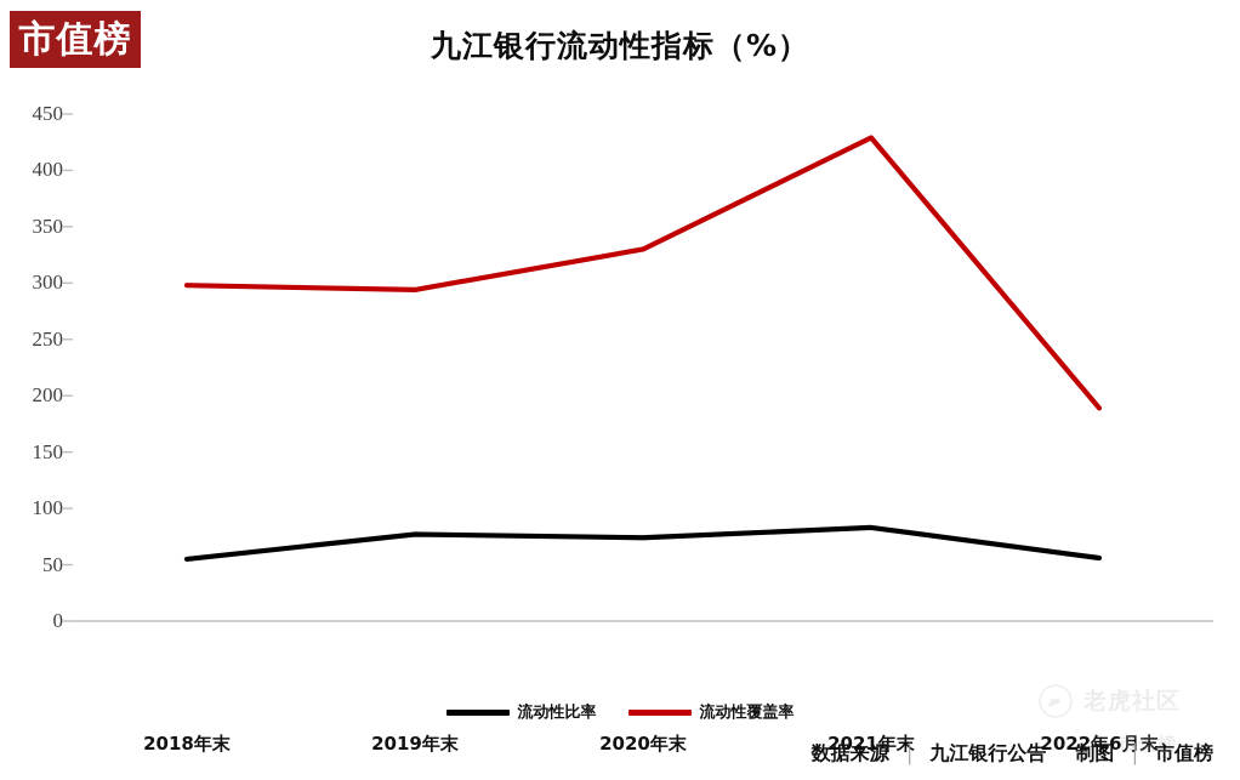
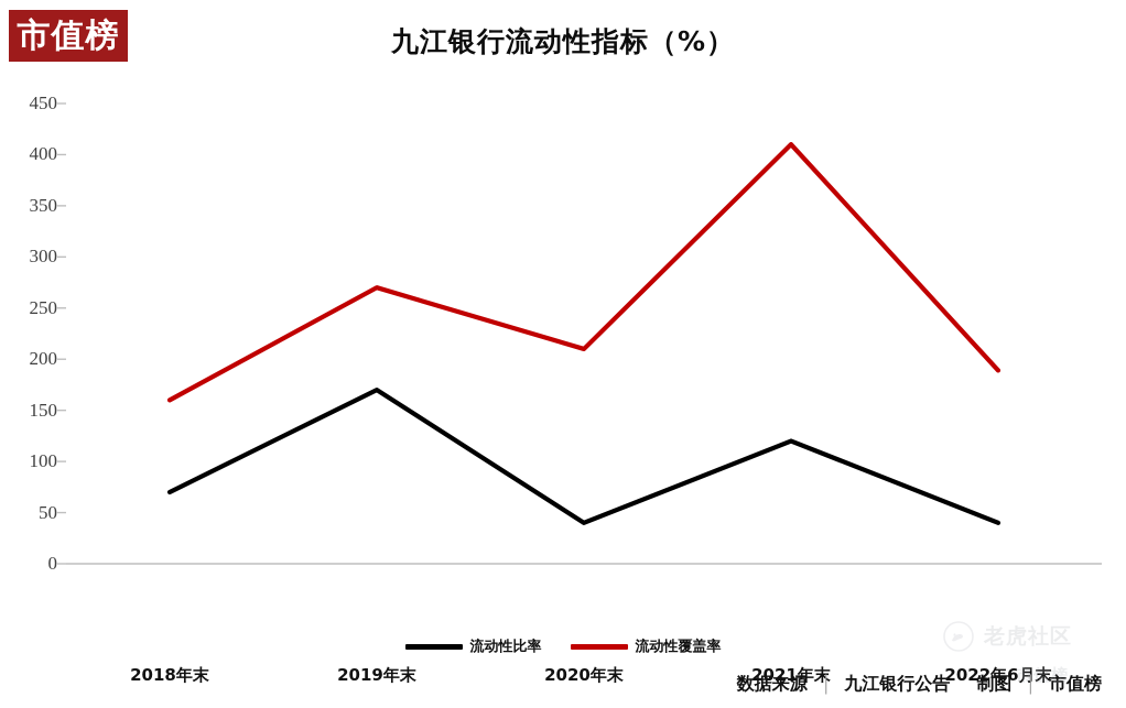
流动性比率/2018年末: 60 -> 70
流动性覆盖率/2018年末: 300 -> 160
流动性比率/2019年末: 80 -> 170
流动性覆盖率/2019年末: 290 -> 270
流动性比率/2020年末: 70 -> 40
流动性覆盖率/2020年末: 330 -> 210
流动性比率/2021年末: 80 -> 120
流动性覆盖率/2021年末: 430 -> 410
流动性比率/2022年6月末: 60 -> 40
